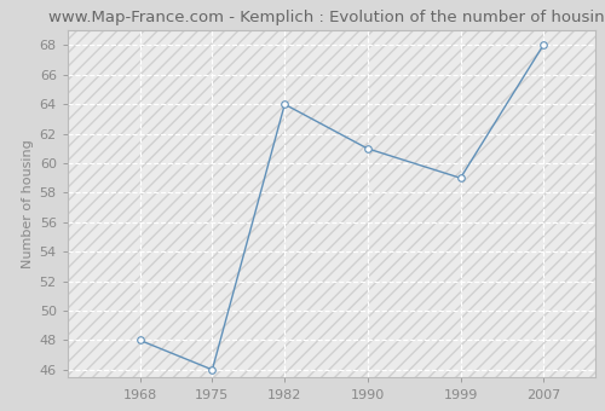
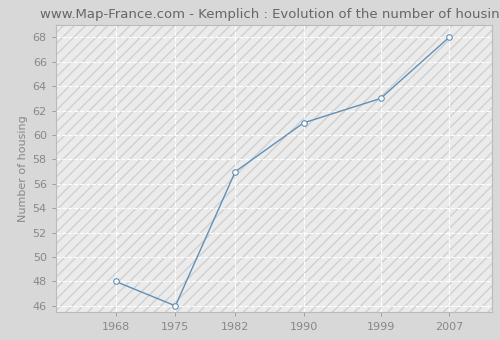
1982: 64 -> 57
1999: 59 -> 63
